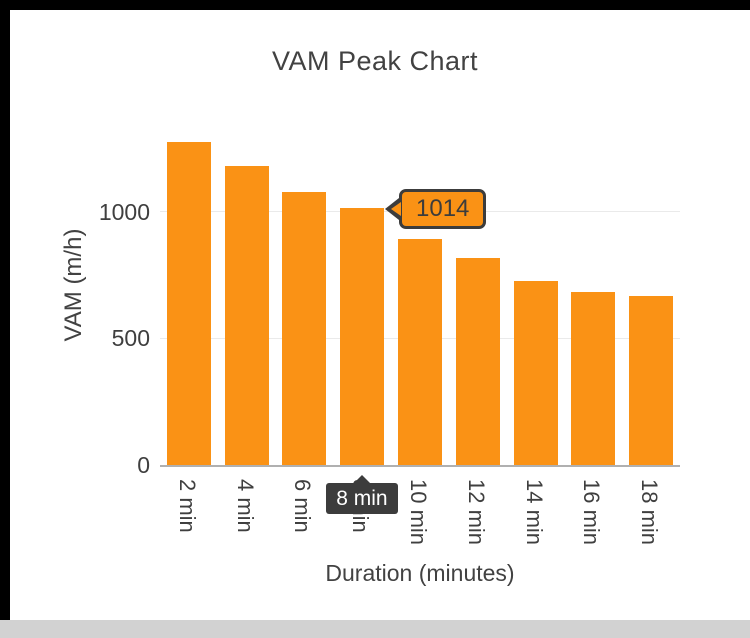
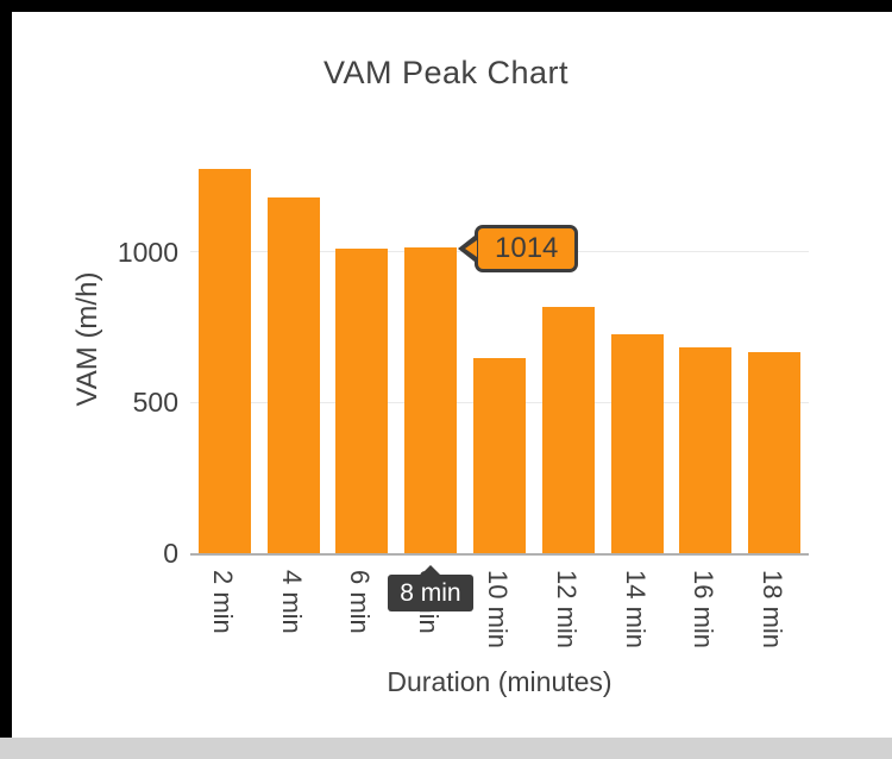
6 min: 1080 -> 1010
10 min: 890 -> 650
